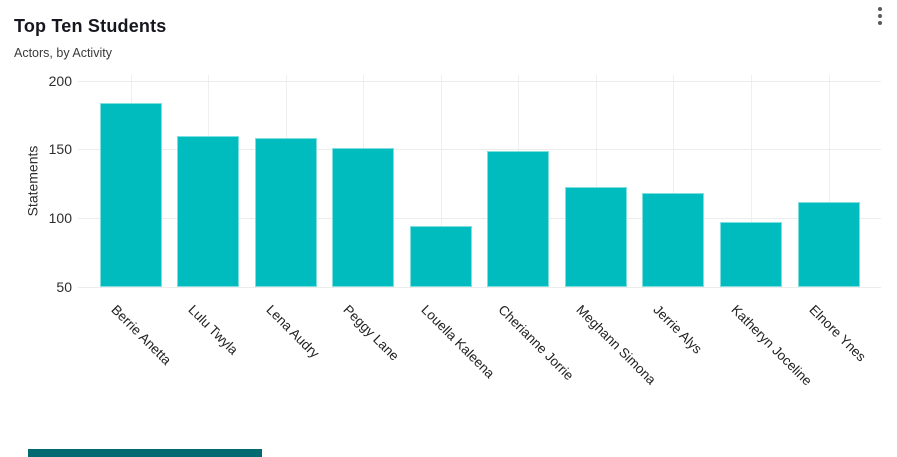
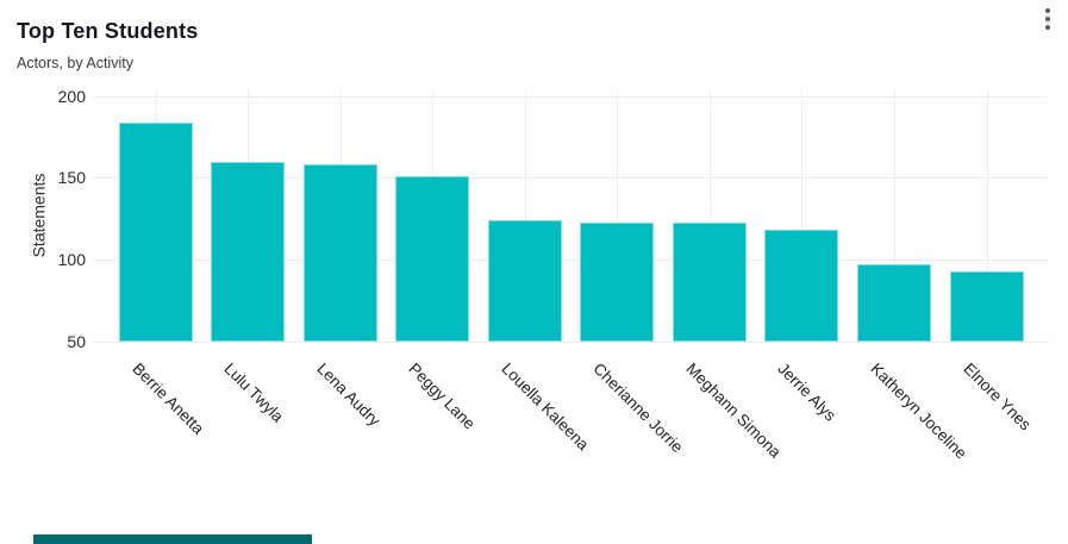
Louella Kaleena: 94 -> 124
Cherianne Jorrie: 149 -> 123
Elnore Ynes: 112 -> 93
